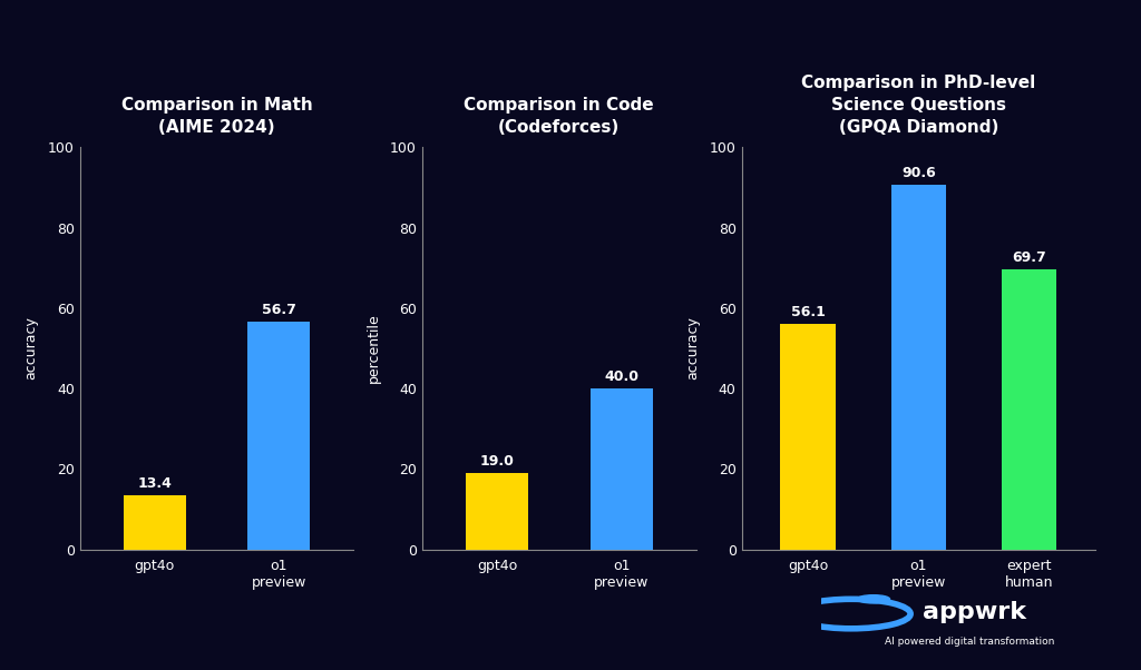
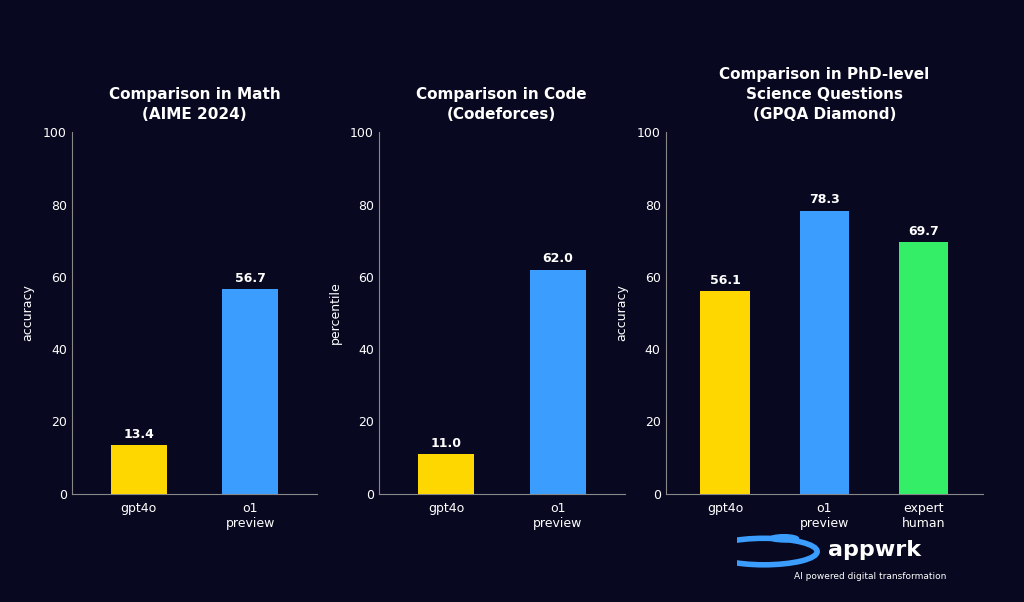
Comparison in Code (Codeforces)/gpt4o: 19.0 -> 11.0
Comparison in Code (Codeforces)/o1 preview: 40.0 -> 62.0
Comparison in PhD-level Science Questions (GPQA Diamond)/o1 preview: 90.6 -> 78.3
